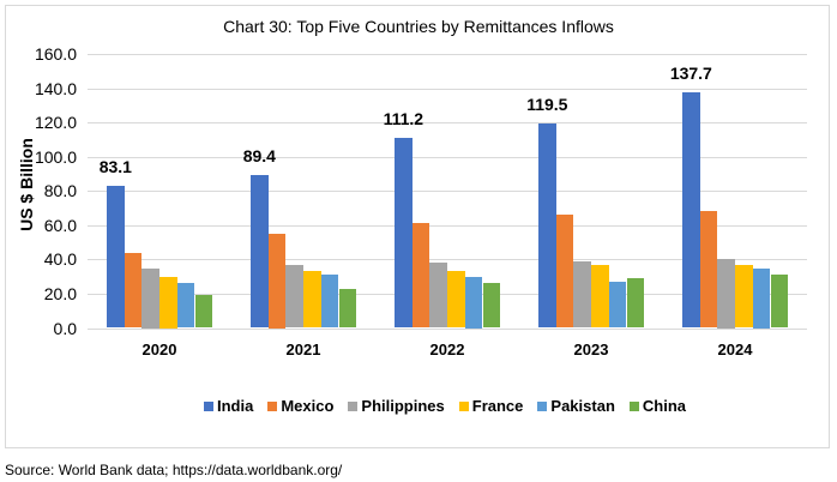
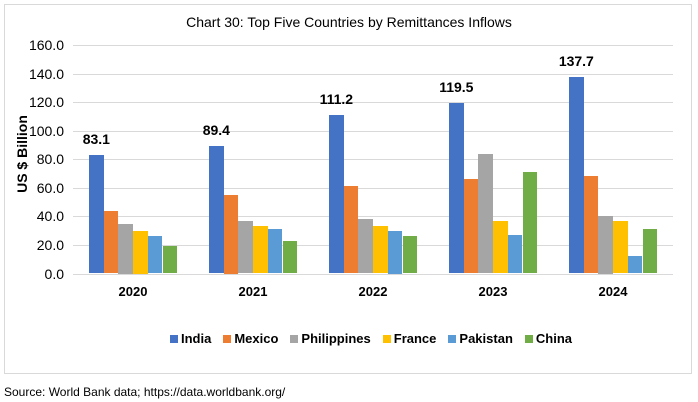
Philippines/2023: 39 -> 84
China/2023: 29 -> 71
Pakistan/2024: 35 -> 12
